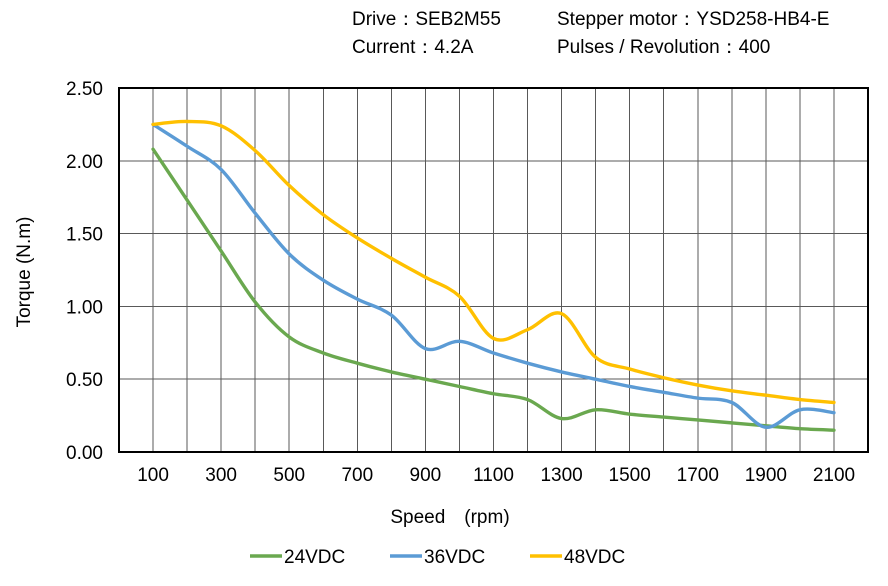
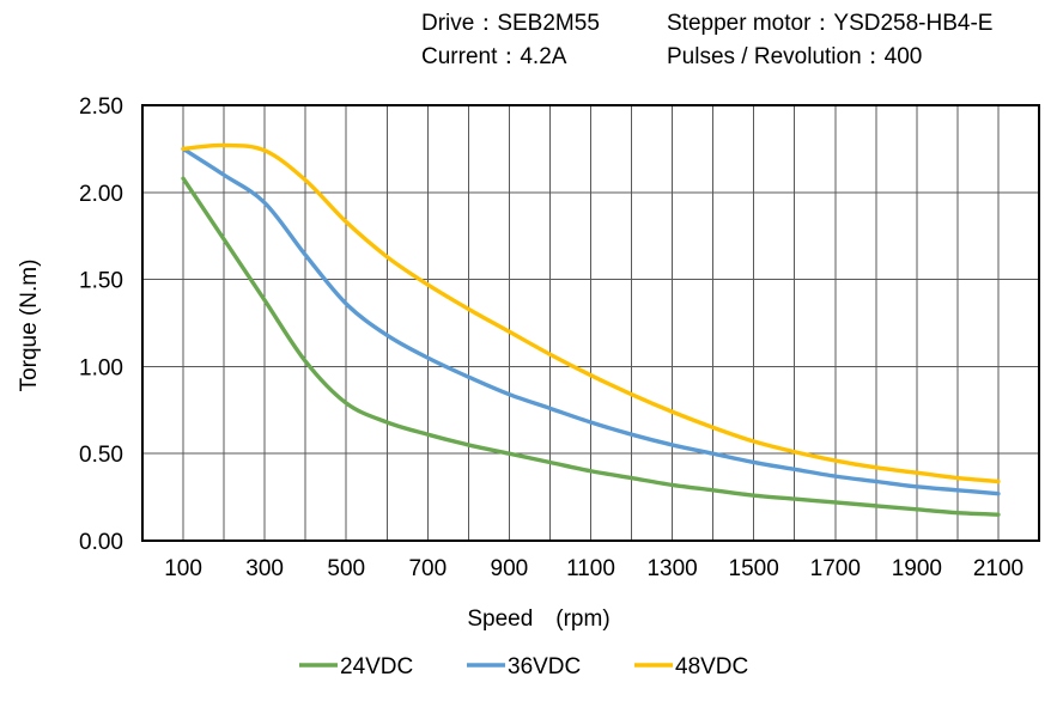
36VDC/900: 0.71 -> 0.84
48VDC/1100: 0.78 -> 0.95
24VDC/1300: 0.23 -> 0.32
48VDC/1300: 0.95 -> 0.74
36VDC/1900: 0.17 -> 0.31
